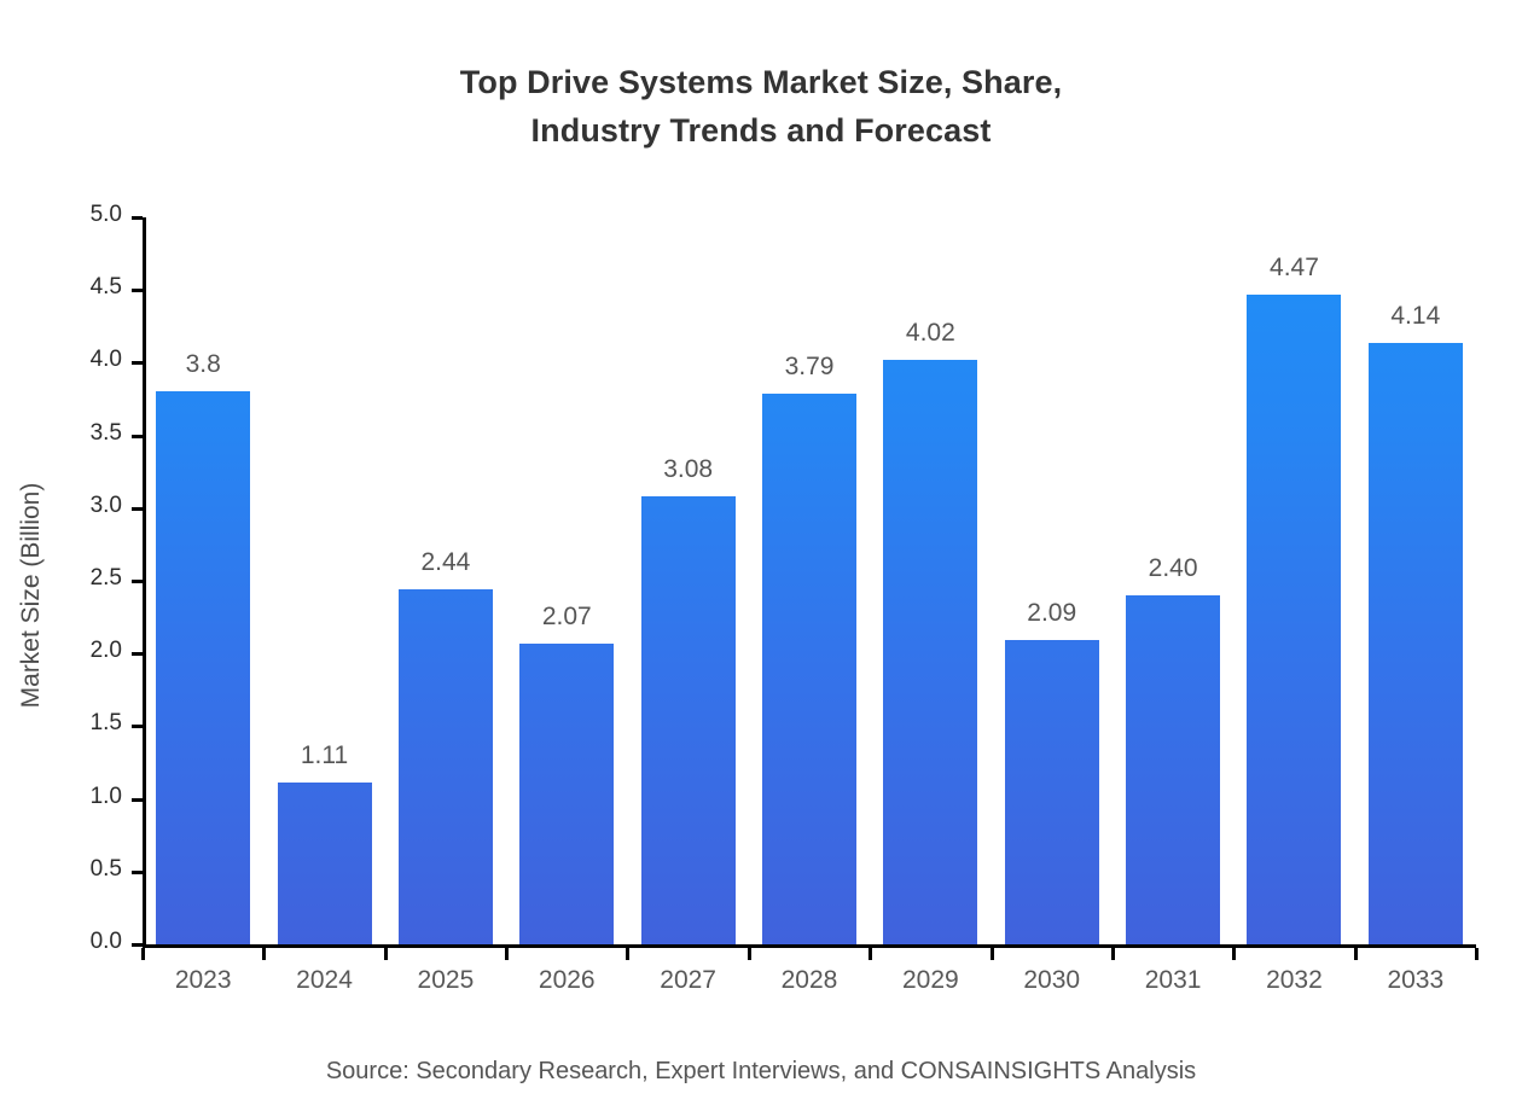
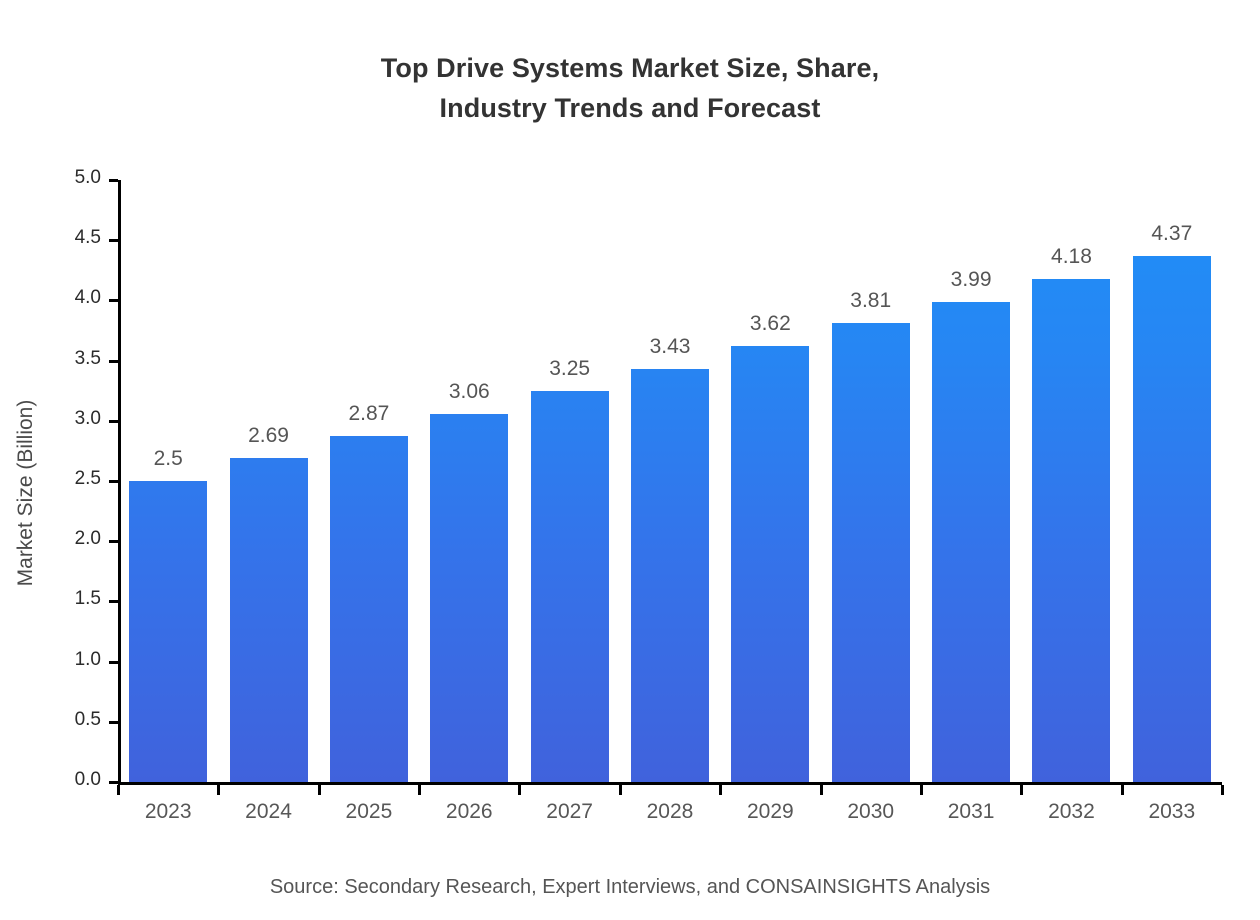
2023: 3.8 -> 2.5
2024: 1.11 -> 2.69
2025: 2.44 -> 2.87
2026: 2.07 -> 3.06
2027: 3.08 -> 3.25
2028: 3.79 -> 3.43
2029: 4.02 -> 3.62
2030: 2.09 -> 3.81
2031: 2.40 -> 3.99
2032: 4.47 -> 4.18
2033: 4.14 -> 4.37
